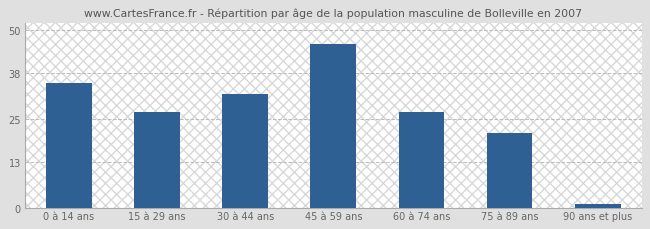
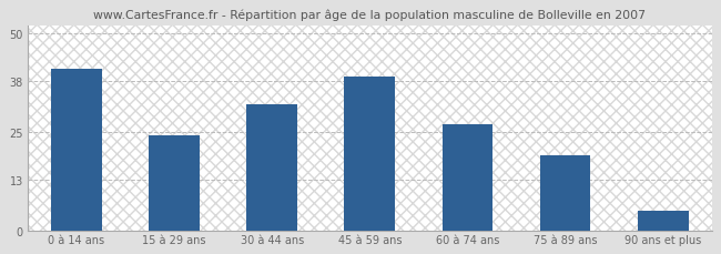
0 à 14 ans: 35 -> 41
15 à 29 ans: 27 -> 24
45 à 59 ans: 46 -> 39
75 à 89 ans: 21 -> 19
90 ans et plus: 1 -> 5
